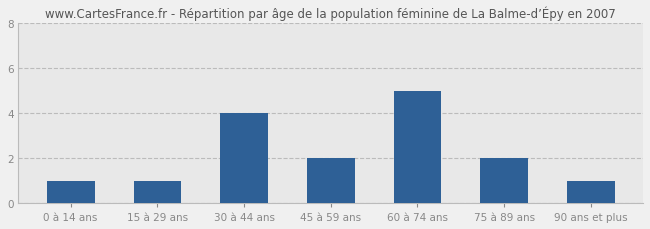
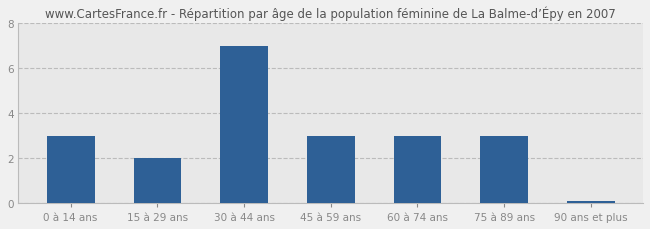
0 à 14 ans: 1.0 -> 3.0
15 à 29 ans: 1.0 -> 2.0
30 à 44 ans: 4.0 -> 7.0
45 à 59 ans: 2.0 -> 3.0
60 à 74 ans: 5.0 -> 3.0
75 à 89 ans: 2.0 -> 3.0
90 ans et plus: 1.0 -> 0.1
